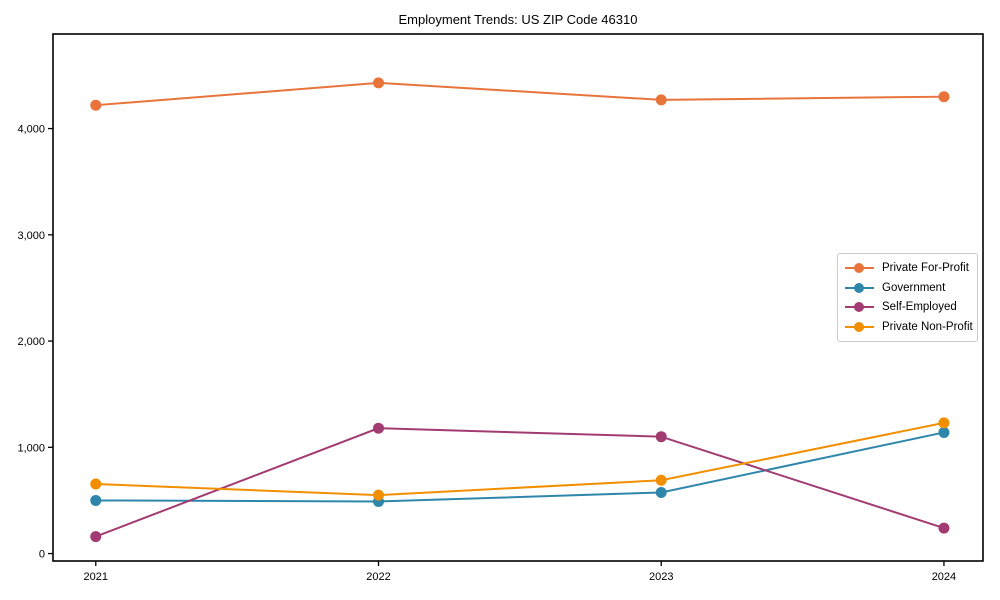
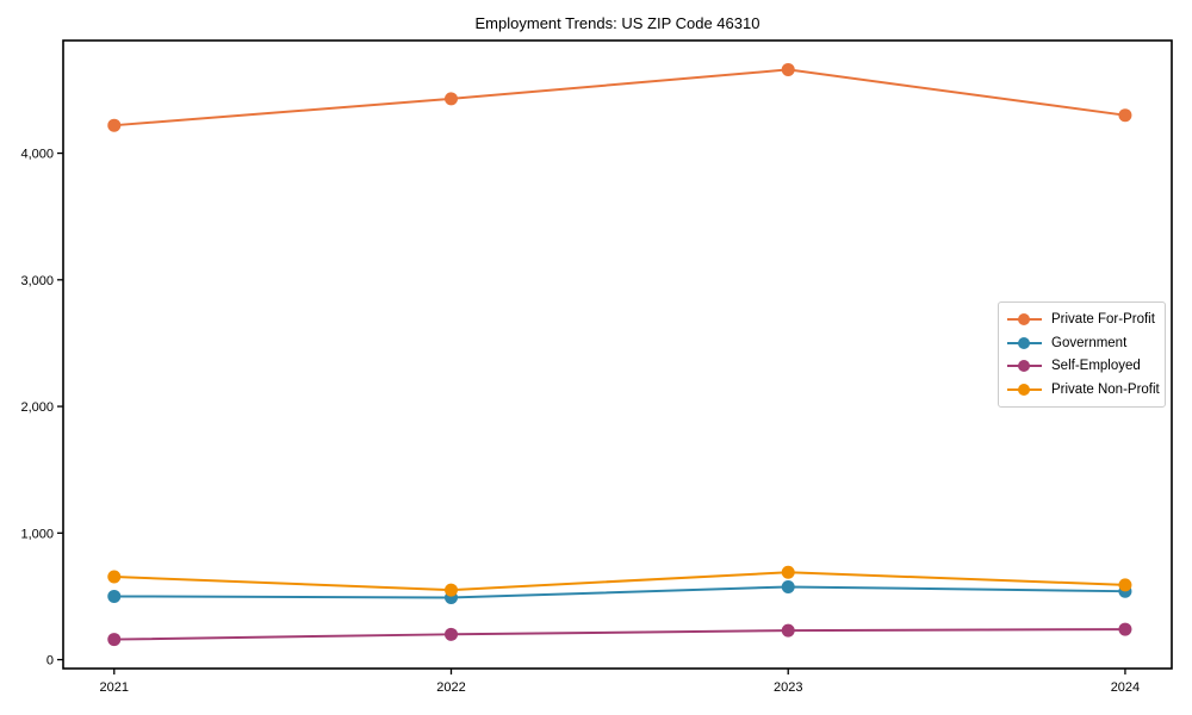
Self-Employed/2022: 1180 -> 200
Private For-Profit/2023: 4270 -> 4660
Self-Employed/2023: 1100 -> 230
Government/2024: 1140 -> 540
Private Non-Profit/2024: 1230 -> 590
